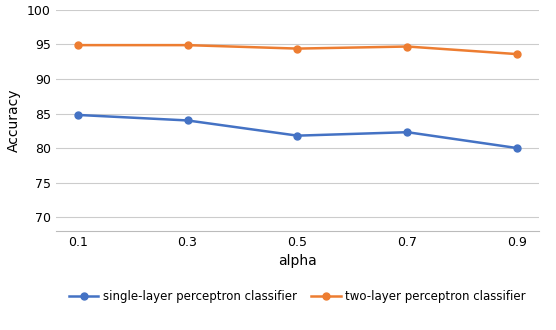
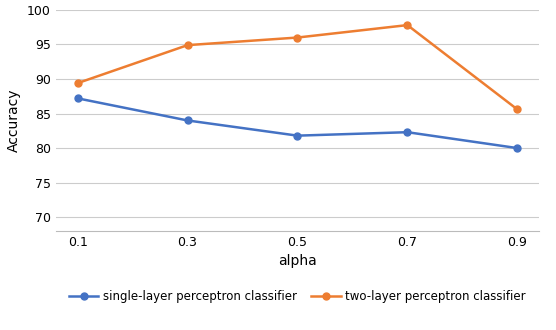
single-layer perceptron classifier/0.1: 84.8 -> 87.2
two-layer perceptron classifier/0.1: 94.9 -> 89.4
two-layer perceptron classifier/0.5: 94.4 -> 96.0
two-layer perceptron classifier/0.7: 94.7 -> 97.8
two-layer perceptron classifier/0.9: 93.6 -> 85.6
